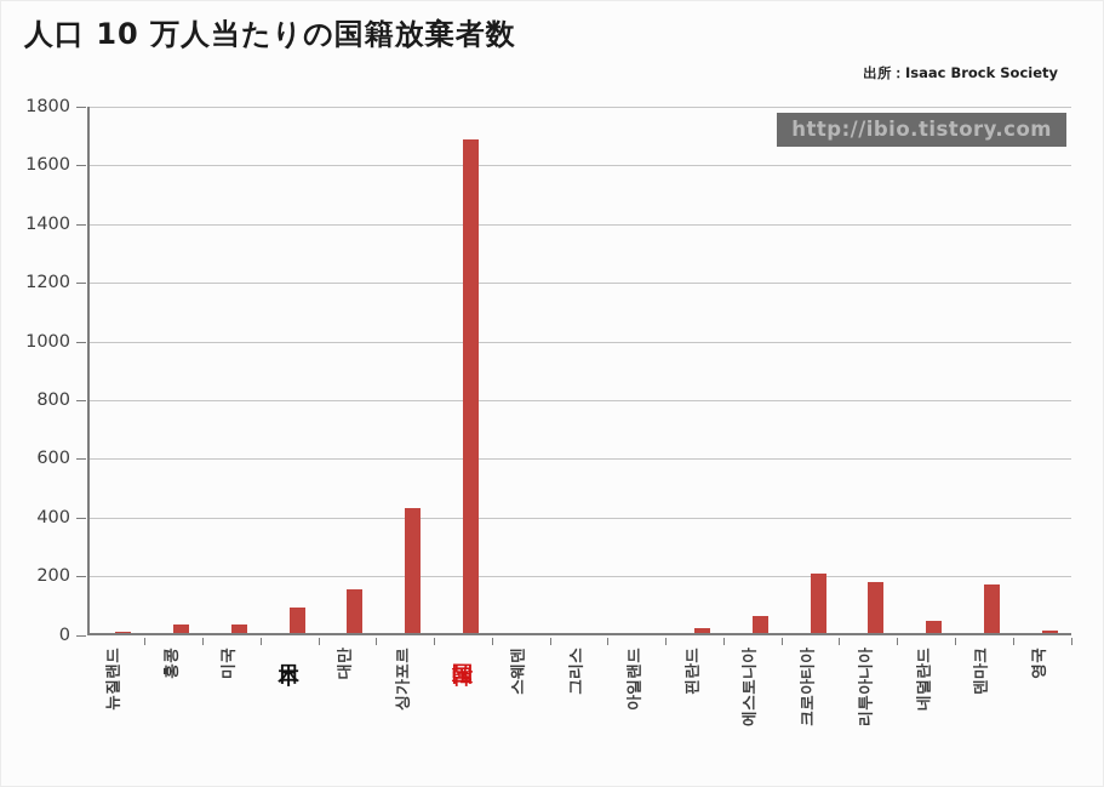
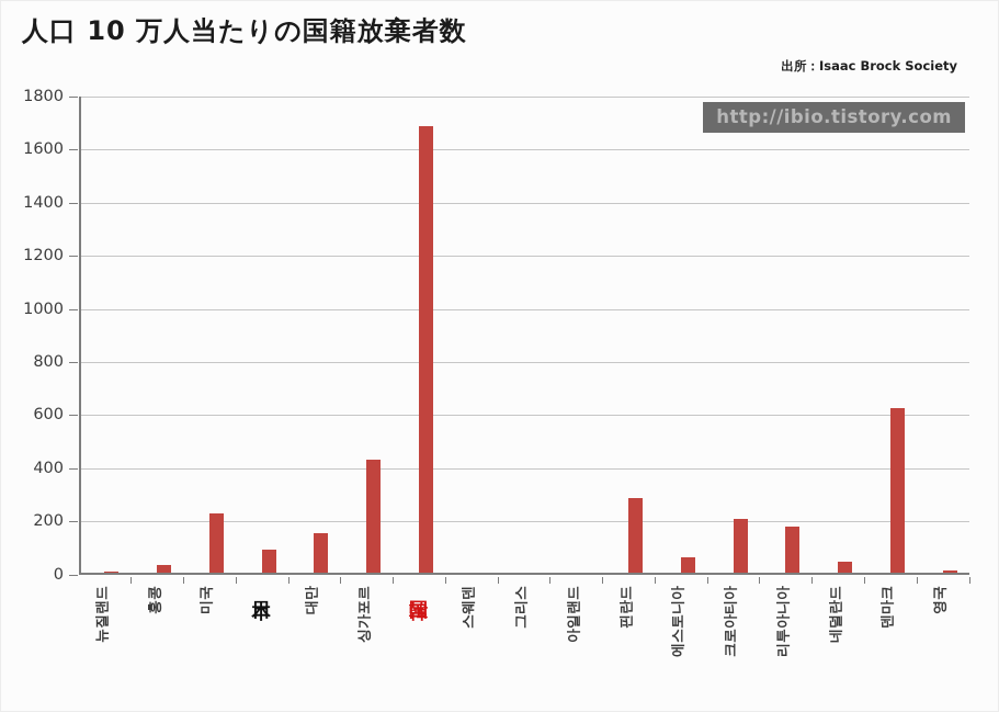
미국: 30 -> 220
핀란드: 10 -> 280
덴마크: 160 -> 620
